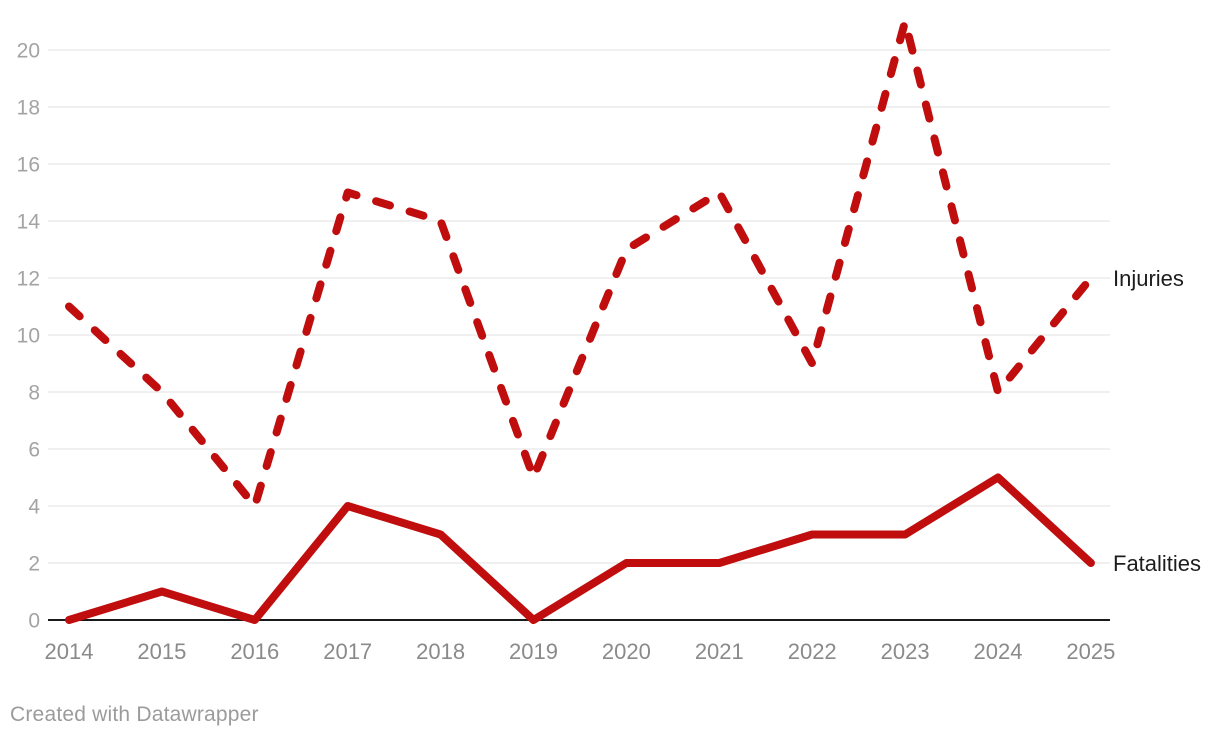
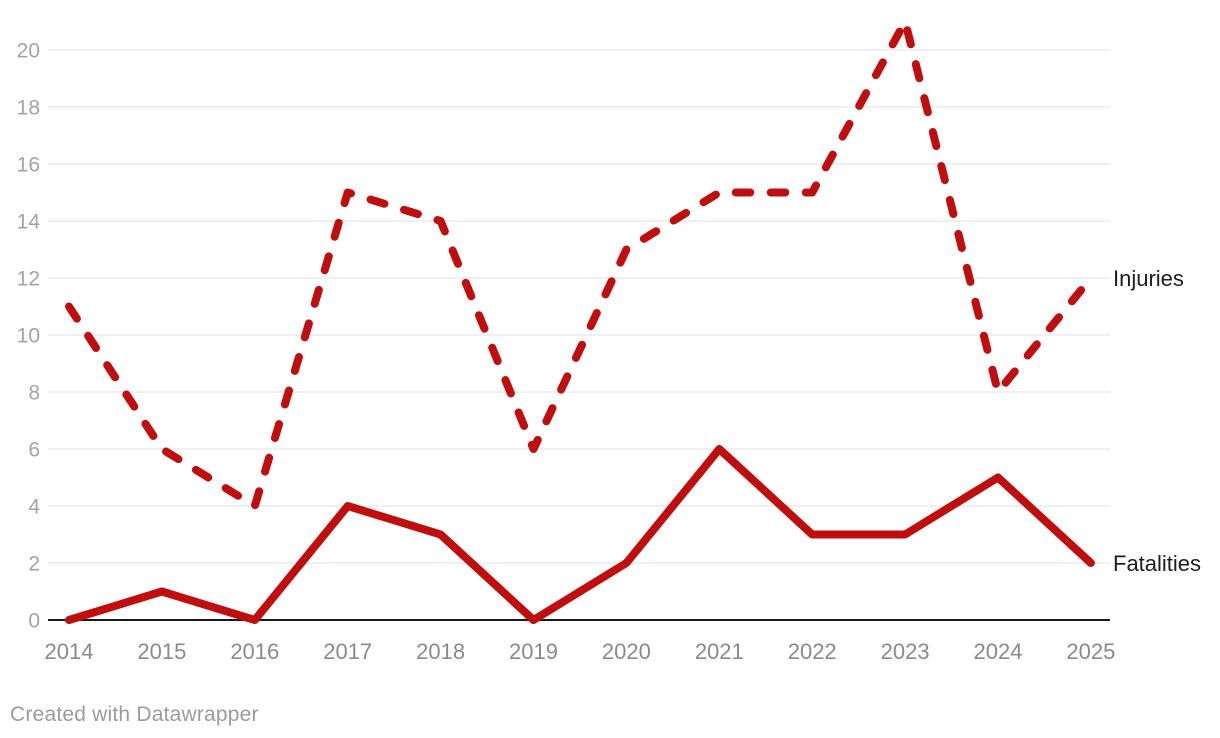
Injuries/2015: 8 -> 6
Injuries/2019: 5 -> 6
Fatalities/2021: 2 -> 6
Injuries/2022: 9 -> 15
